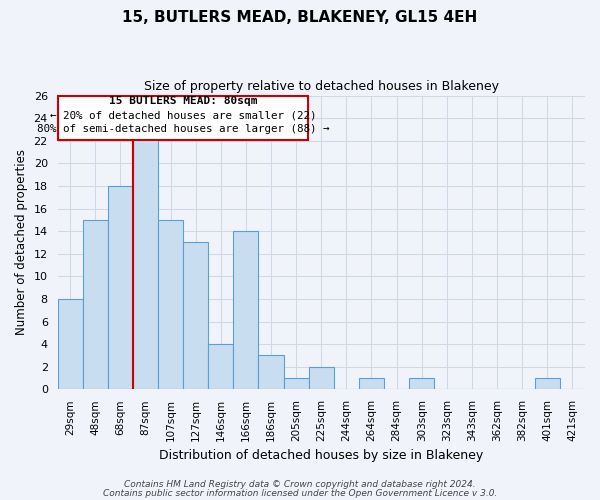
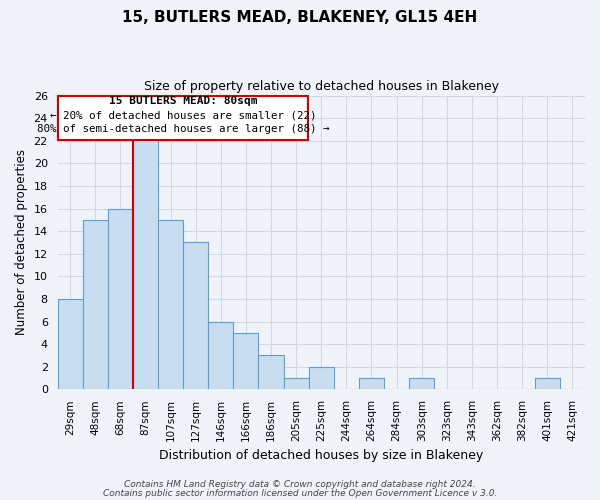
68sqm: 18 -> 16
146sqm: 4 -> 6
166sqm: 14 -> 5
